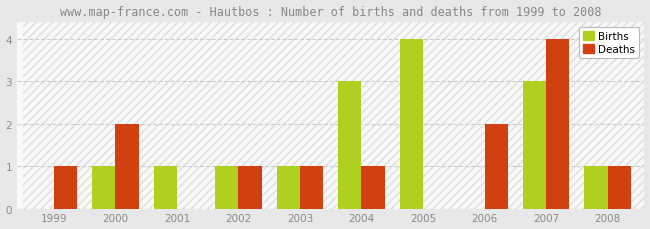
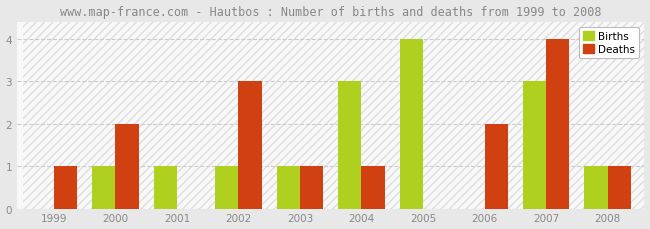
Deaths/2002: 1 -> 3
